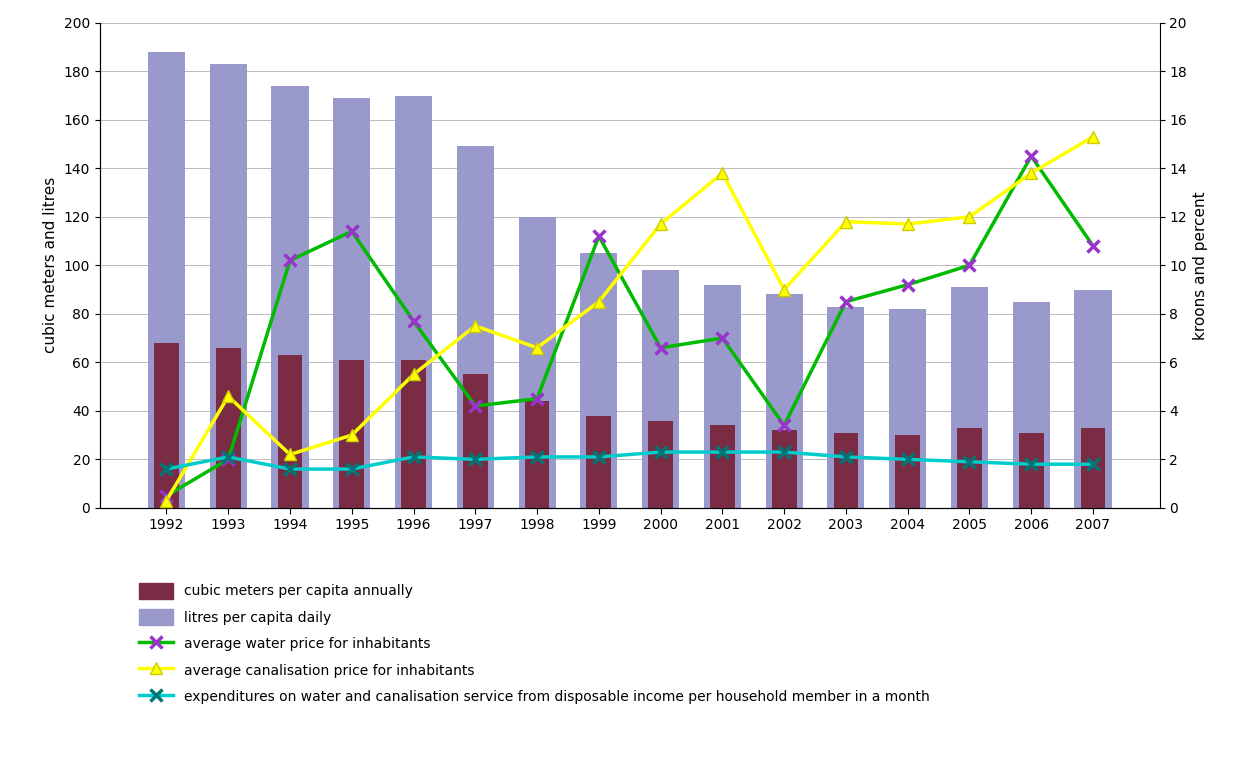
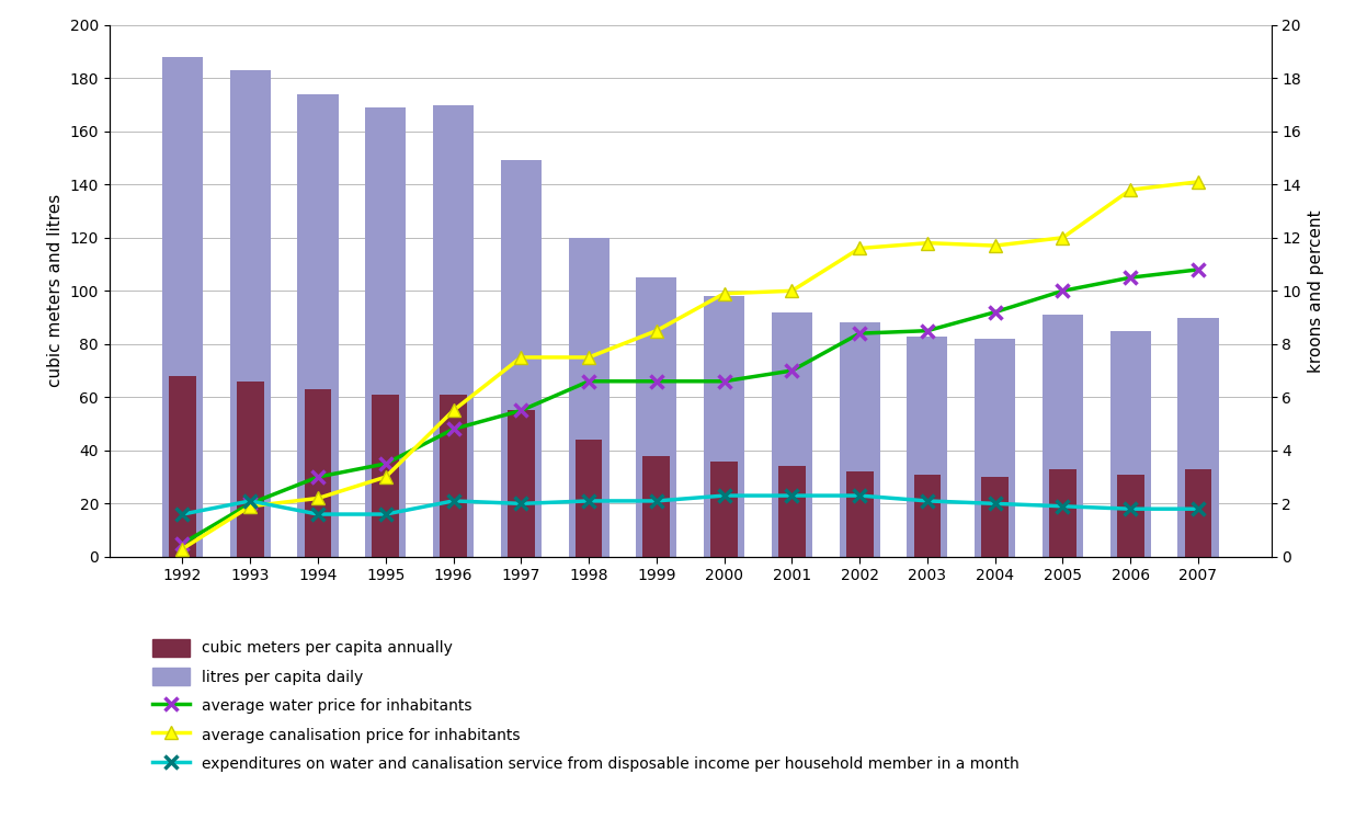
average canalisation price for inhabitants/1993: 4.6 -> 1.9
average water price for inhabitants/1994: 10.2 -> 3.0
average water price for inhabitants/1995: 11.4 -> 3.5
average water price for inhabitants/1996: 7.7 -> 4.8
average water price for inhabitants/1997: 4.2 -> 5.5
average water price for inhabitants/1998: 4.5 -> 6.6
average canalisation price for inhabitants/1998: 6.6 -> 7.5
average water price for inhabitants/1999: 11.2 -> 6.6
average canalisation price for inhabitants/2000: 11.7 -> 9.9
average canalisation price for inhabitants/2001: 13.8 -> 10.0
average water price for inhabitants/2002: 3.4 -> 8.4
average canalisation price for inhabitants/2002: 9.0 -> 11.6
average water price for inhabitants/2006: 14.5 -> 10.5
average canalisation price for inhabitants/2007: 15.3 -> 14.1
